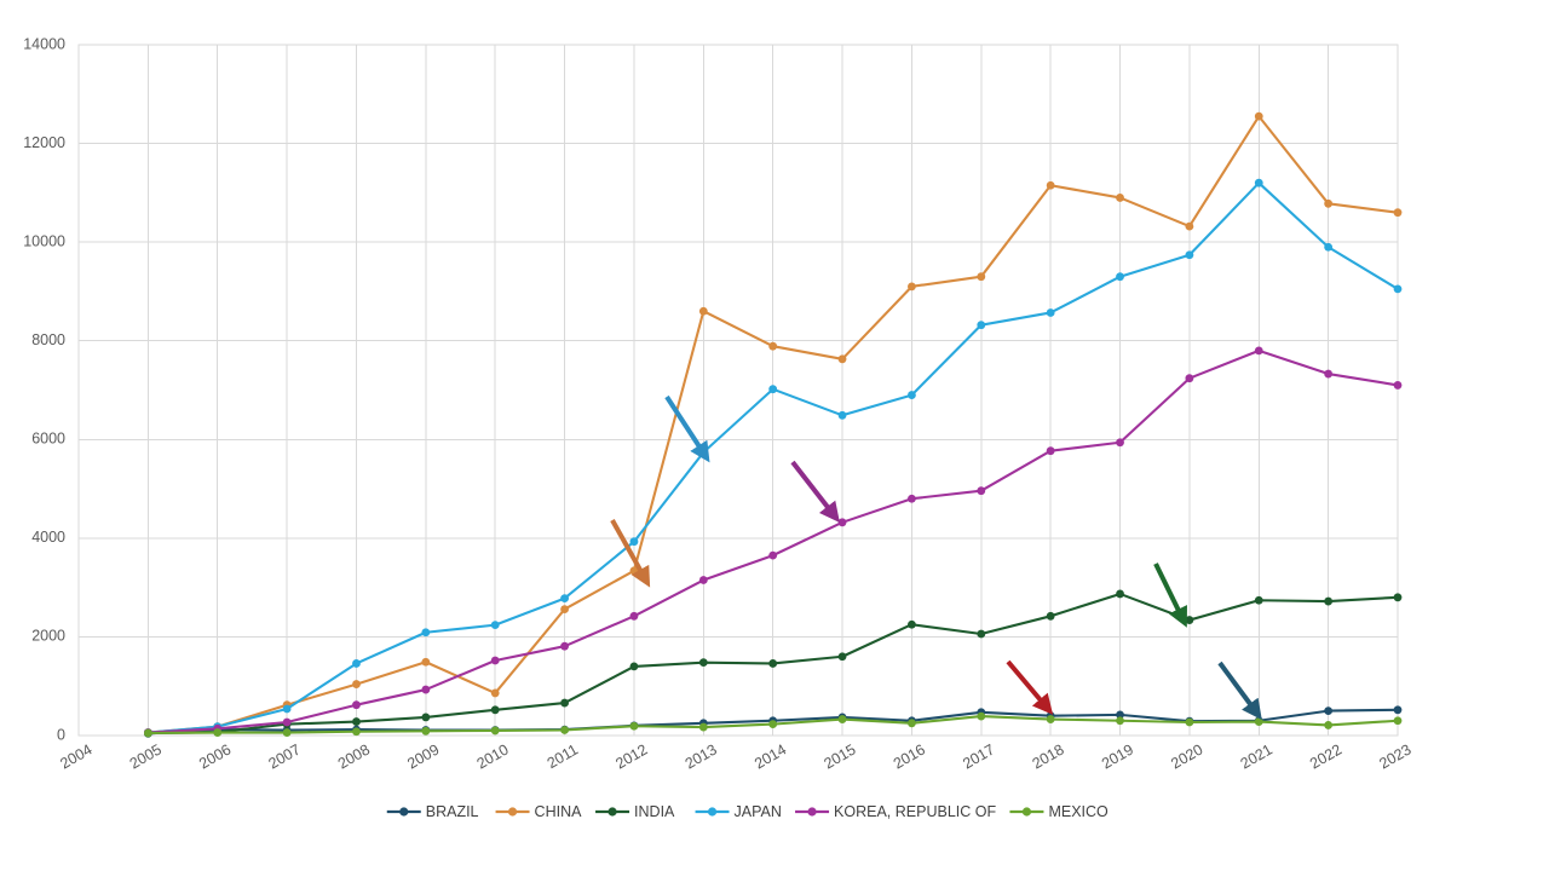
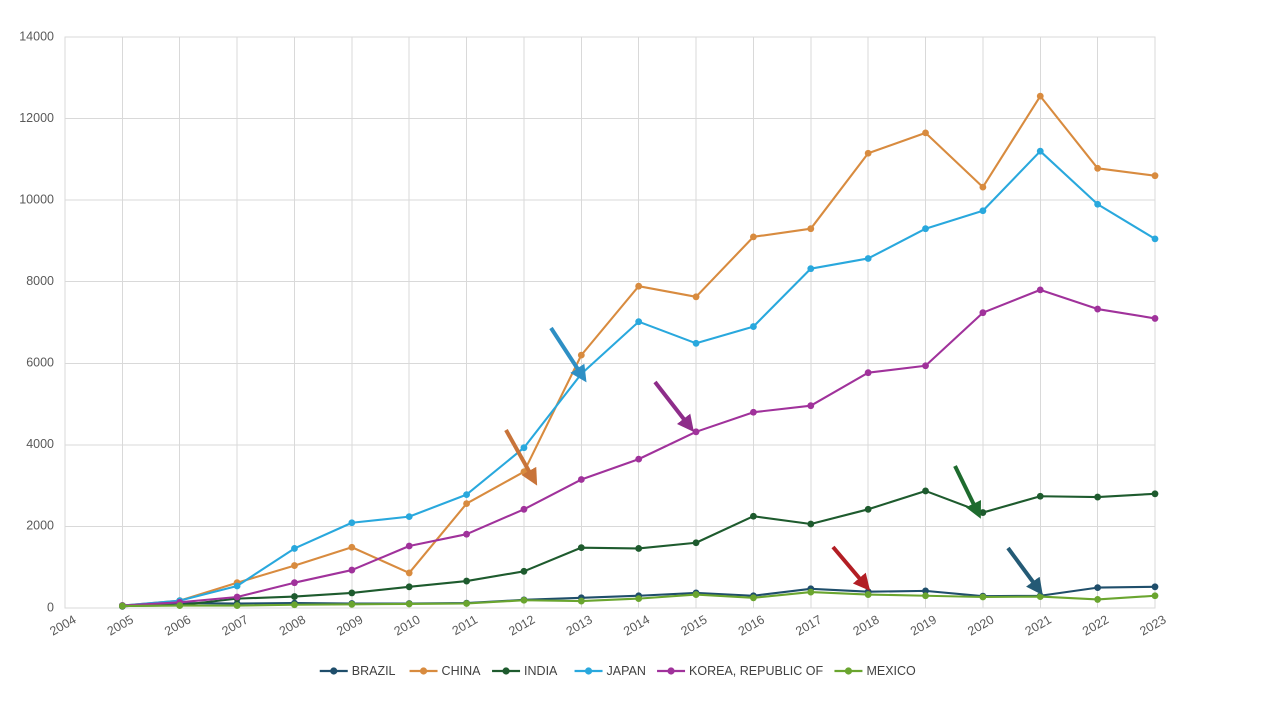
INDIA/2012: 1400 -> 900
CHINA/2013: 8600 -> 6200
CHINA/2019: 10900 -> 11600
